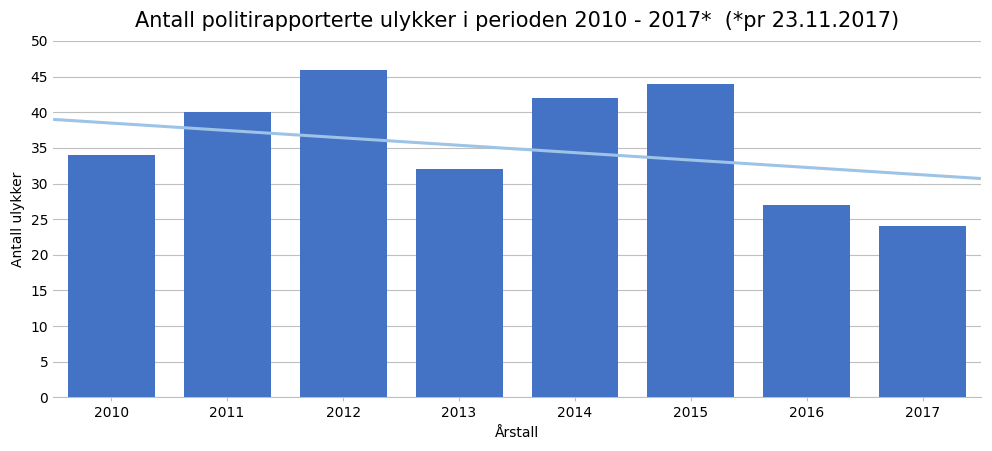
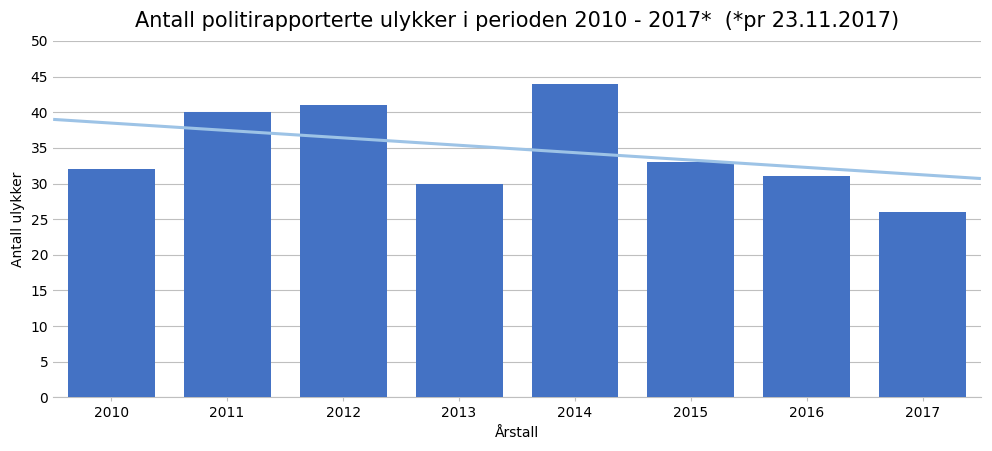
2010: 34 -> 32
2012: 46 -> 41
2013: 32 -> 30
2014: 42 -> 44
2015: 44 -> 33
2016: 27 -> 31
2017: 24 -> 26
